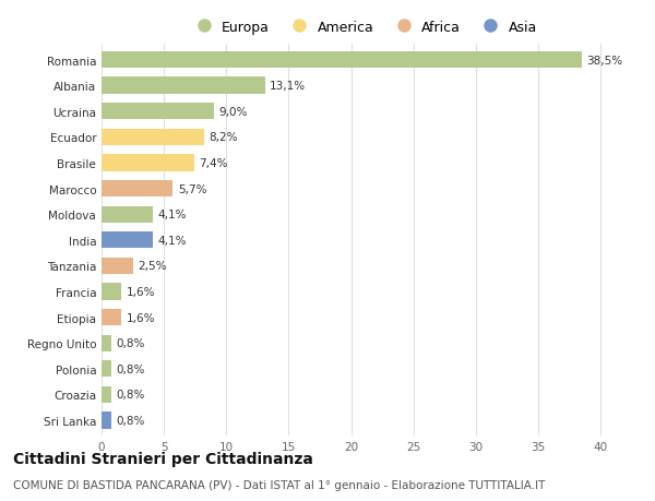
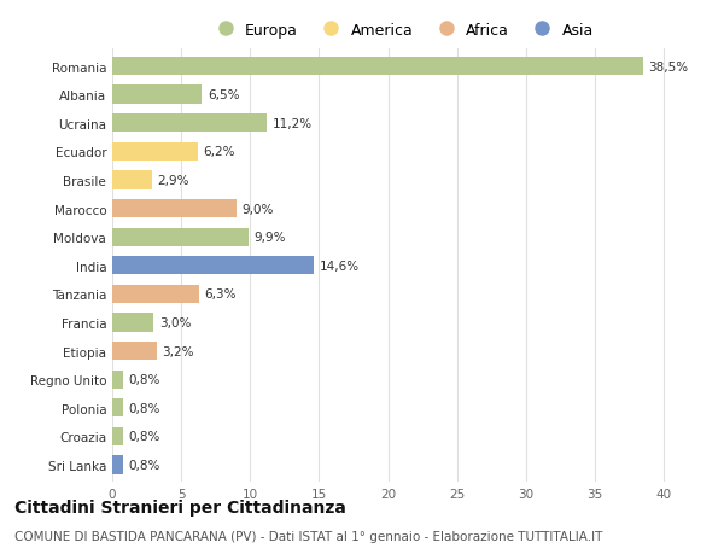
Albania: 13,1% -> 6,5%
Ucraina: 9,0% -> 11,2%
Ecuador: 8,2% -> 6,2%
Brasile: 7,4% -> 2,9%
Marocco: 5,7% -> 9,0%
Moldova: 4,1% -> 9,9%
India: 4,1% -> 14,6%
Tanzania: 2,5% -> 6,3%
Francia: 1,6% -> 3,0%
Etiopia: 1,6% -> 3,2%
